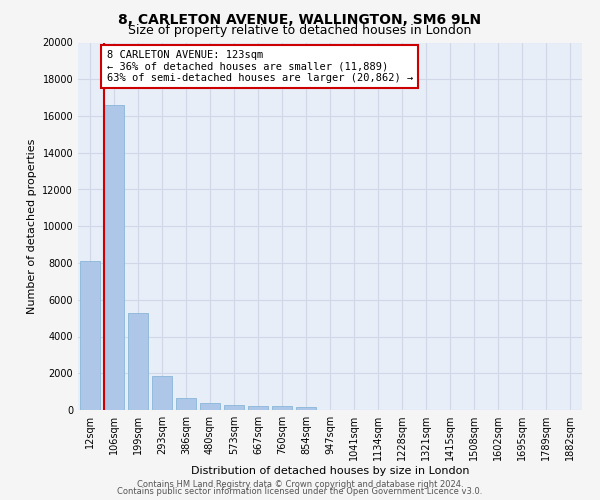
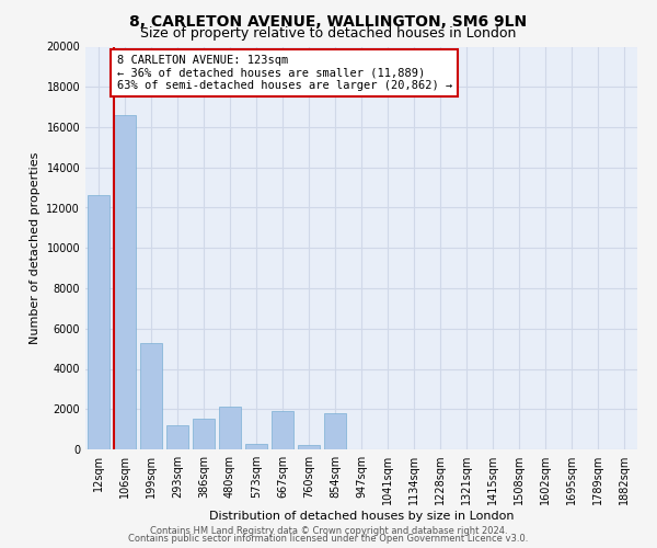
12sqm: 8100 -> 12600
293sqm: 1800 -> 1200
386sqm: 600 -> 1500
480sqm: 400 -> 2100
667sqm: 200 -> 1900
854sqm: 200 -> 1800
